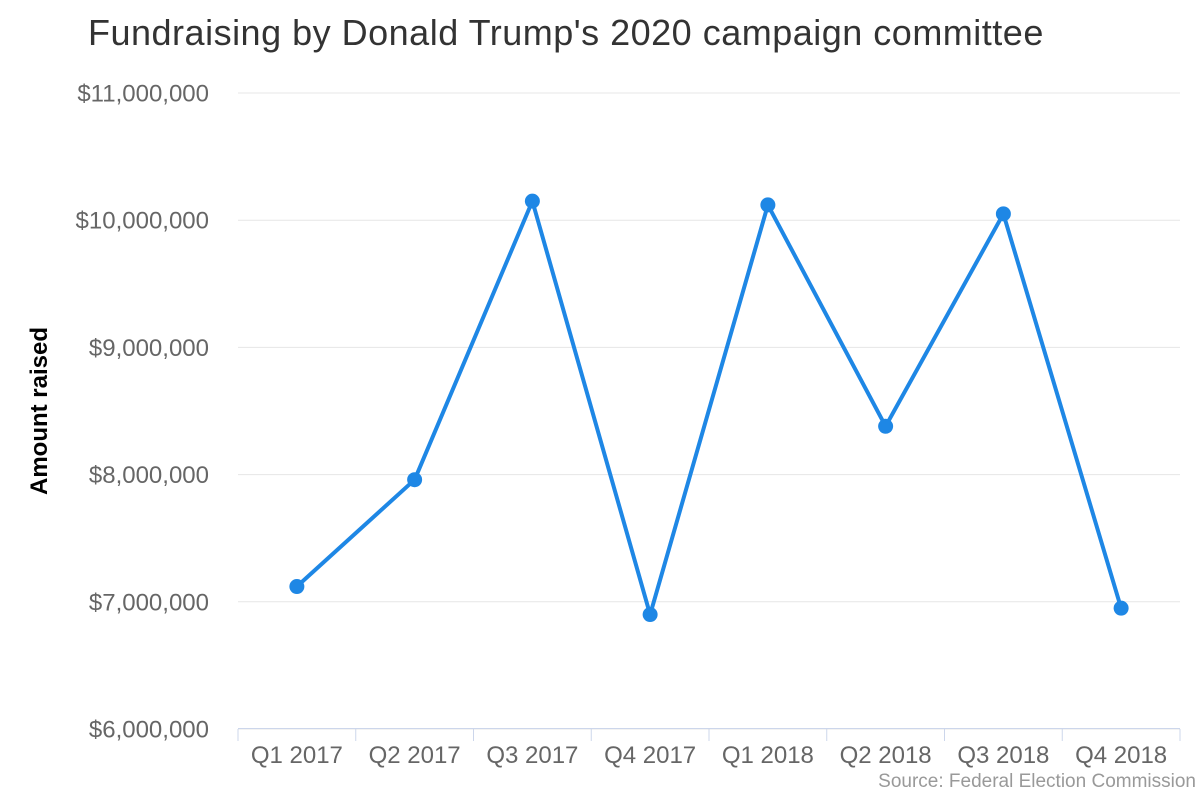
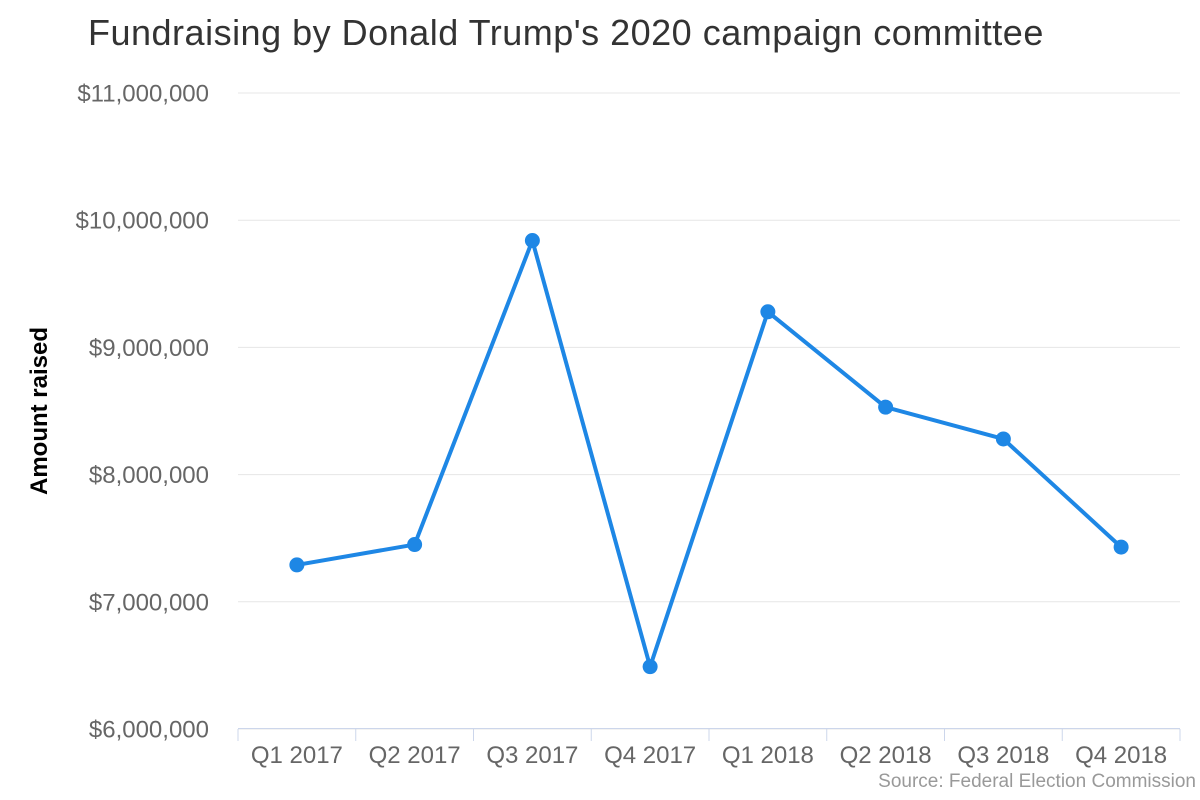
Q1 2017: $7120000 -> $7290000
Q2 2017: $7960000 -> $7450000
Q3 2017: $10150000 -> $9840000
Q4 2017: $6900000 -> $6490000
Q1 2018: $10120000 -> $9280000
Q2 2018: $8380000 -> $8530000
Q3 2018: $10050000 -> $8280000
Q4 2018: $6950000 -> $7430000
